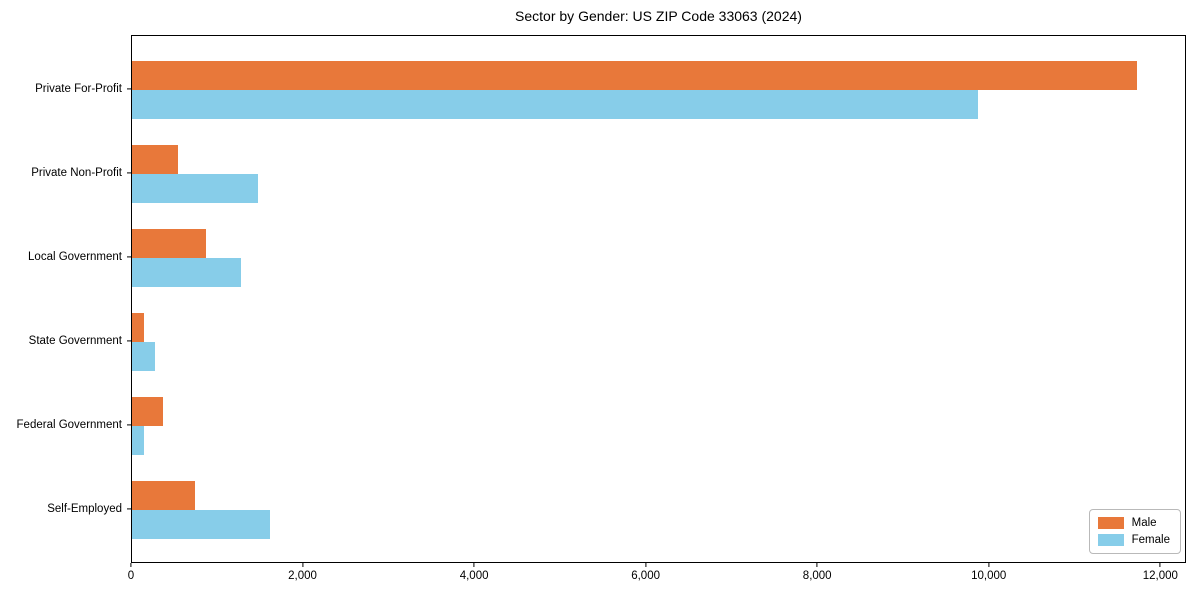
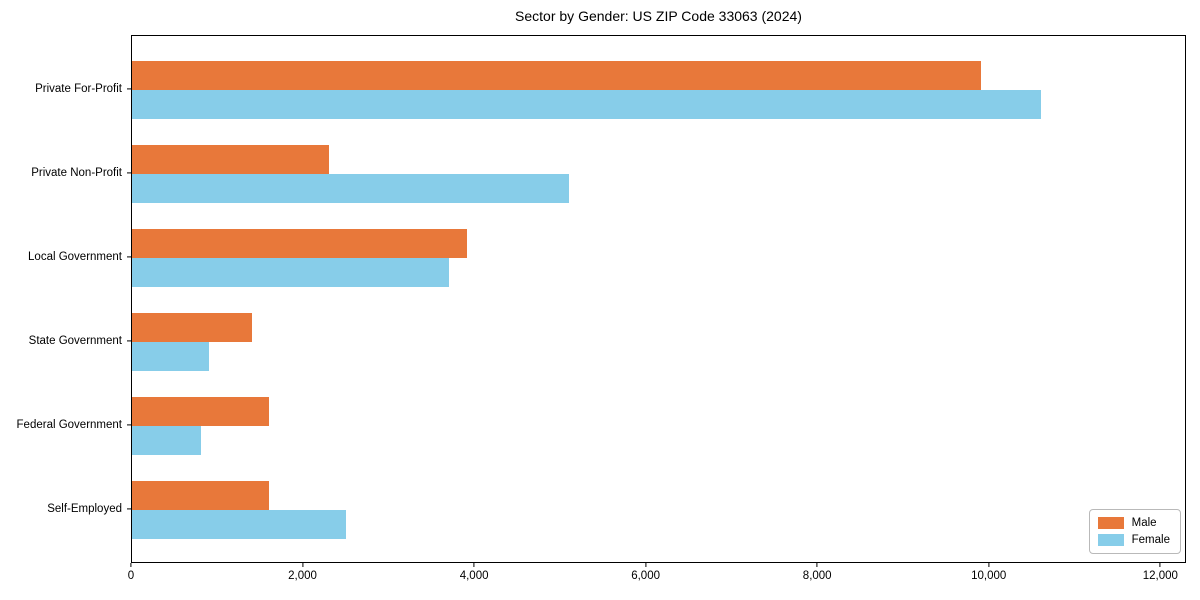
Male/Private For-Profit: 11700 -> 9900
Female/Private For-Profit: 9900 -> 10600
Male/Private Non-Profit: 500 -> 2300
Female/Private Non-Profit: 1500 -> 5100
Male/Local Government: 900 -> 3900
Female/Local Government: 1300 -> 3700
Male/State Government: 100 -> 1400
Female/State Government: 300 -> 900
Male/Federal Government: 400 -> 1600
Female/Federal Government: 100 -> 800
Male/Self-Employed: 700 -> 1600
Female/Self-Employed: 1600 -> 2500
